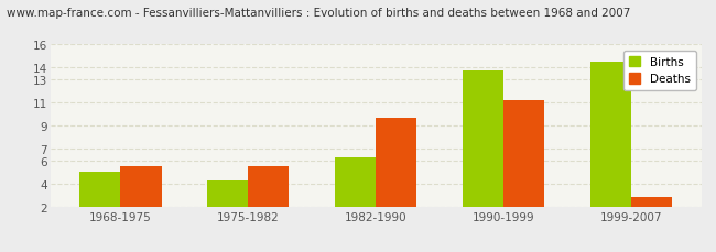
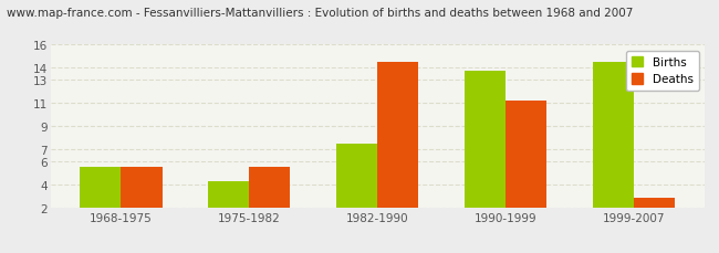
Births/1968-1975: 5.0 -> 5.5
Births/1982-1990: 6.2 -> 7.5
Deaths/1982-1990: 9.7 -> 14.5
